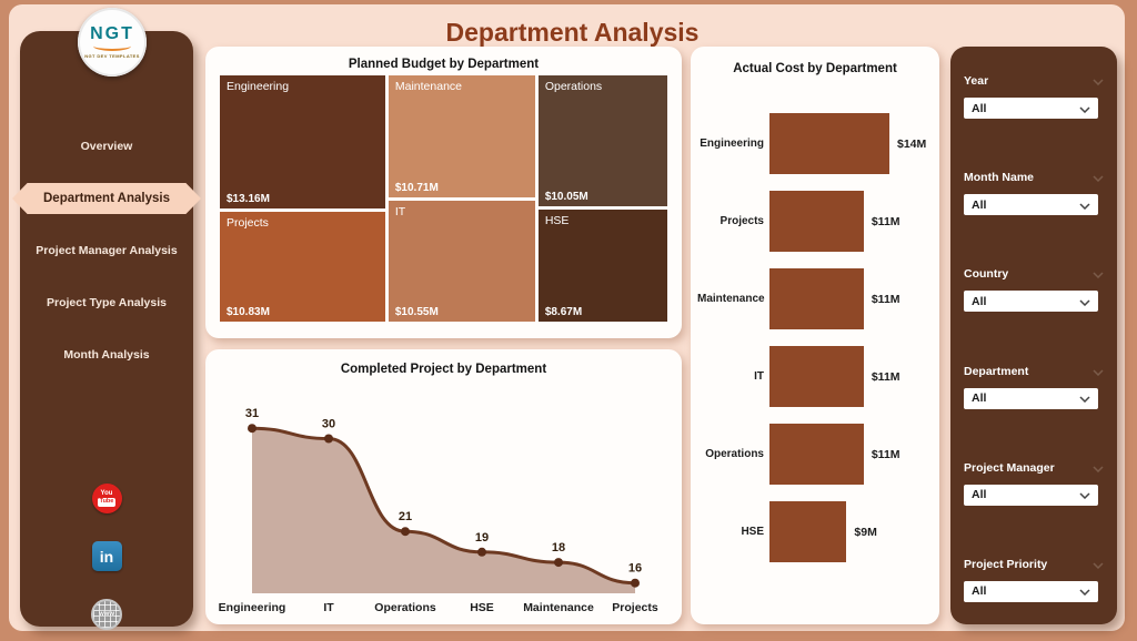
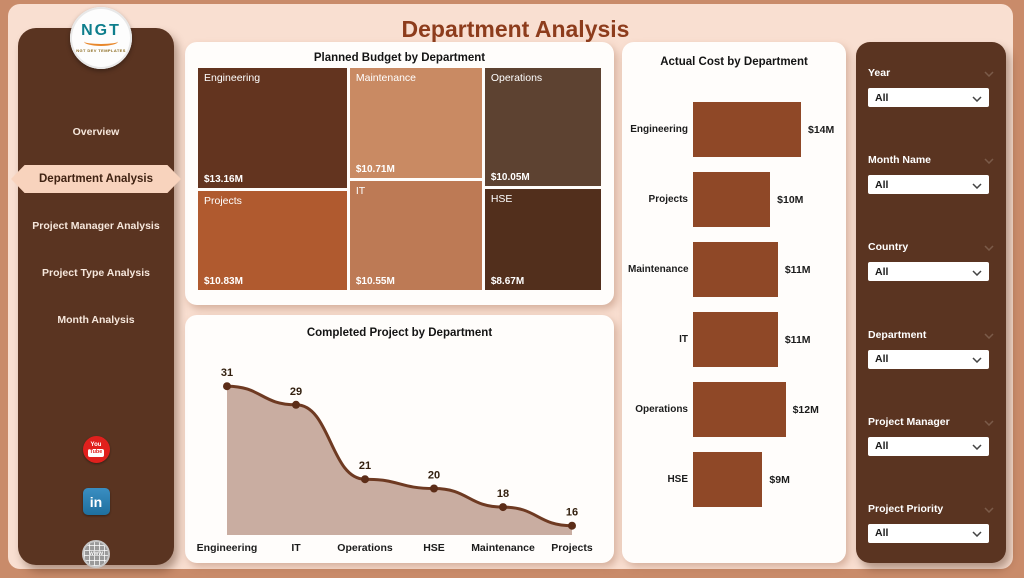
Completed Project by Department/IT: 30 -> 29
Completed Project by Department/HSE: 19 -> 20
Actual Cost by Department/Projects: $11M -> $10M
Actual Cost by Department/Operations: $11M -> $12M
